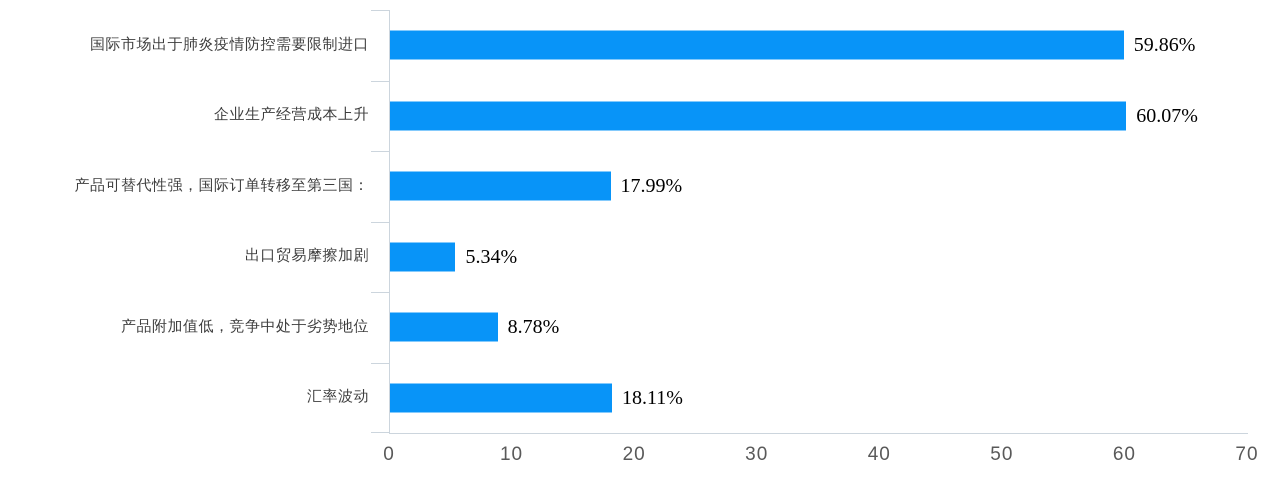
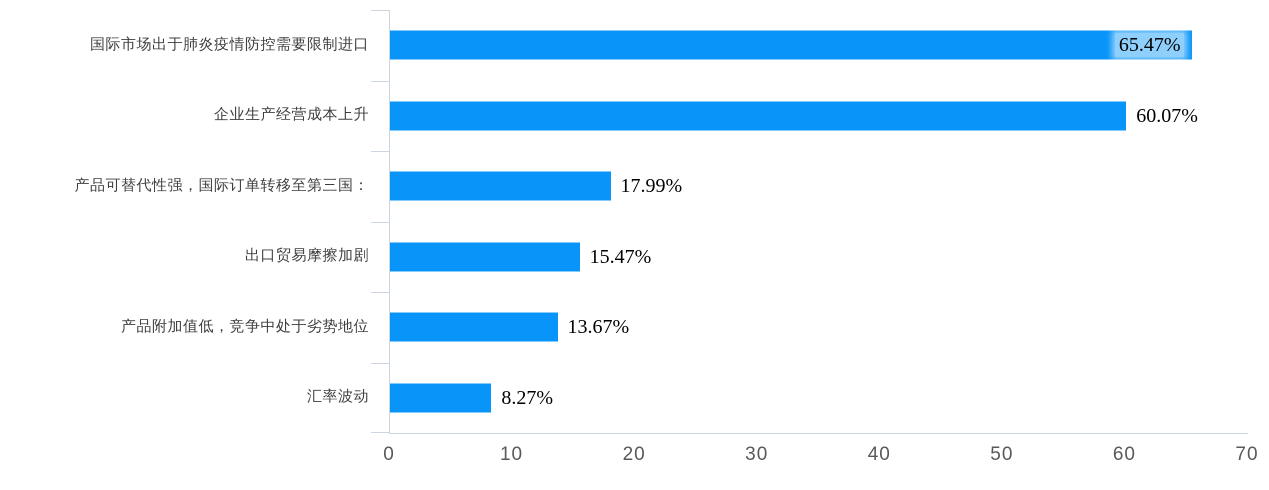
国际市场出于肺炎疫情防控需要限制进口: 59.86% -> 65.47%
出口贸易摩擦加剧: 5.34% -> 15.47%
产品附加值低，竞争中处于劣势地位: 8.78% -> 13.67%
汇率波动: 18.11% -> 8.27%
